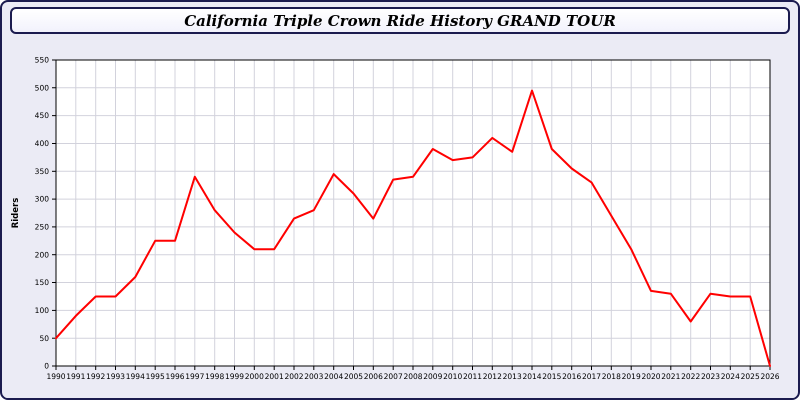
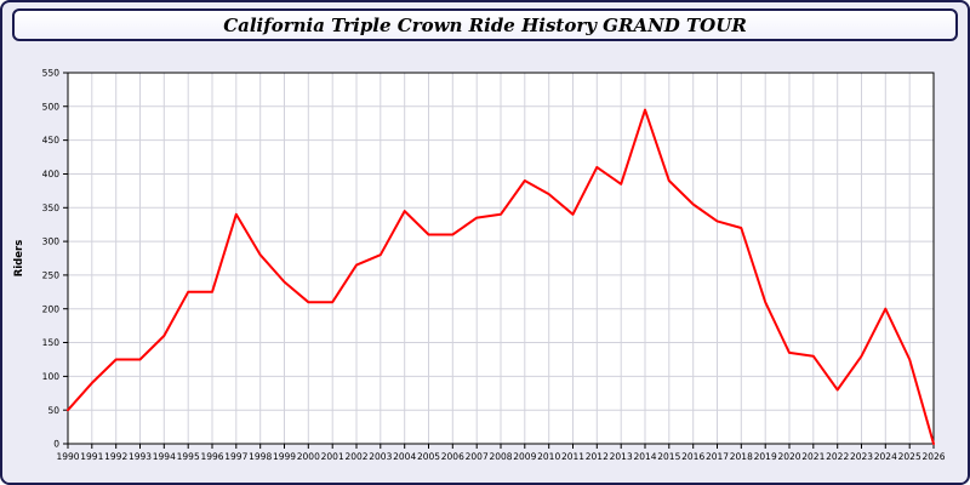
2006: 260 -> 310
2011: 380 -> 340
2018: 270 -> 320
2024: 120 -> 200
